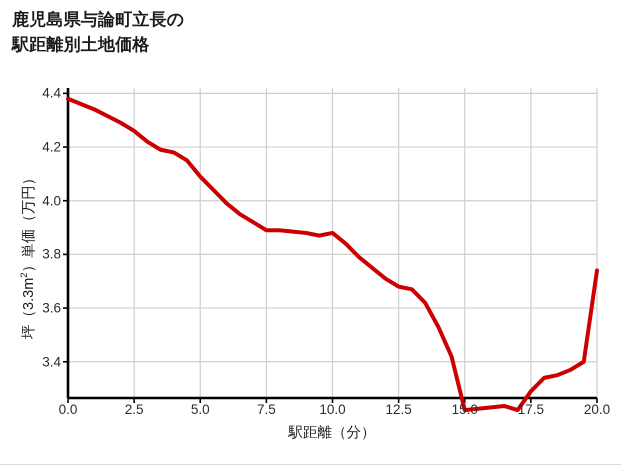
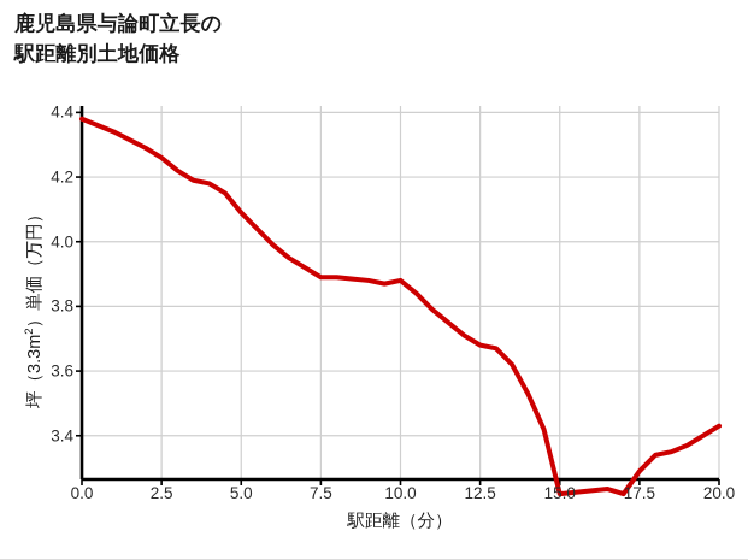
20.0: 3.74 -> 3.43
